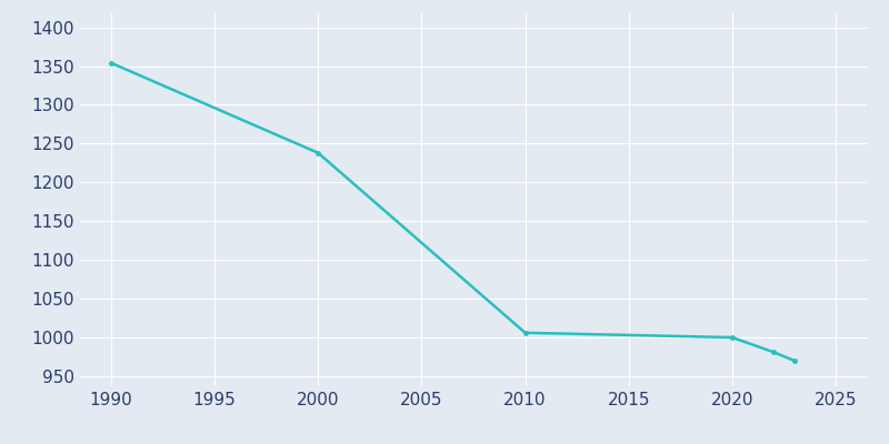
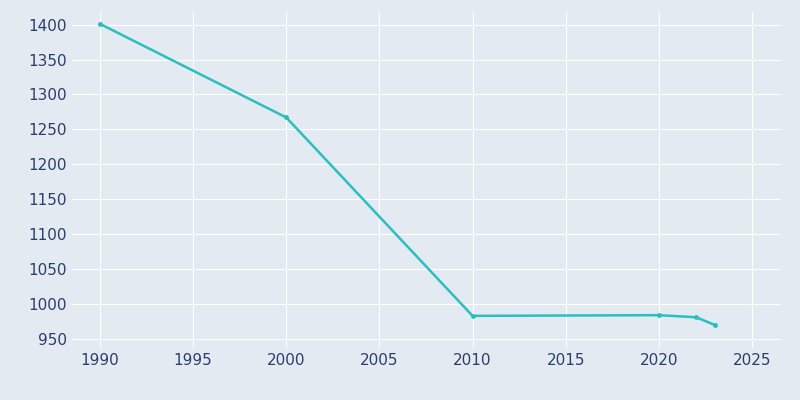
1990: 1354 -> 1401
2000: 1238 -> 1267
2010: 1006 -> 983
2020: 1000 -> 984
